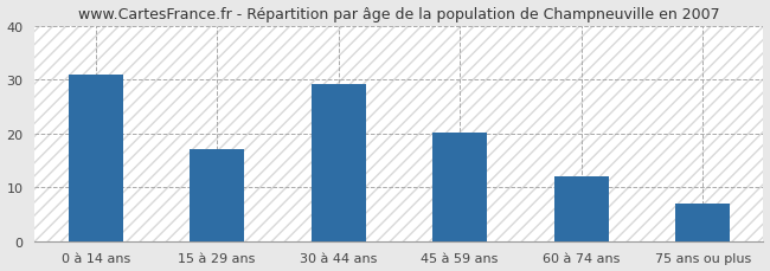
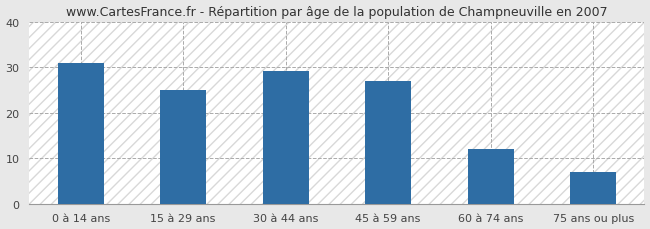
15 à 29 ans: 17.0 -> 25.0
45 à 59 ans: 20.2 -> 27.0
